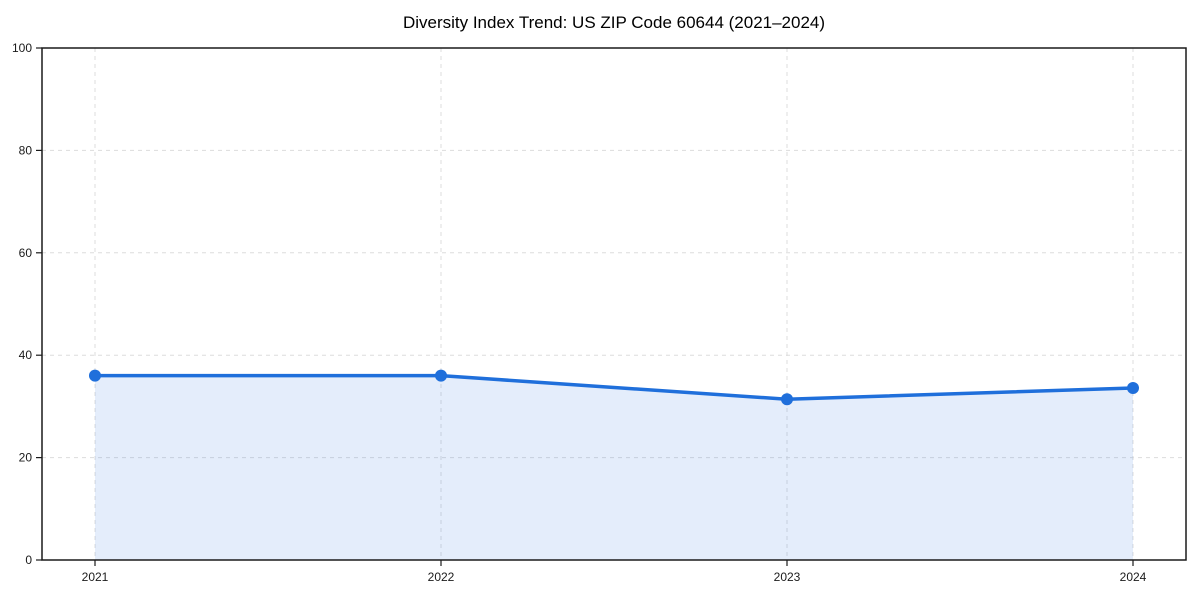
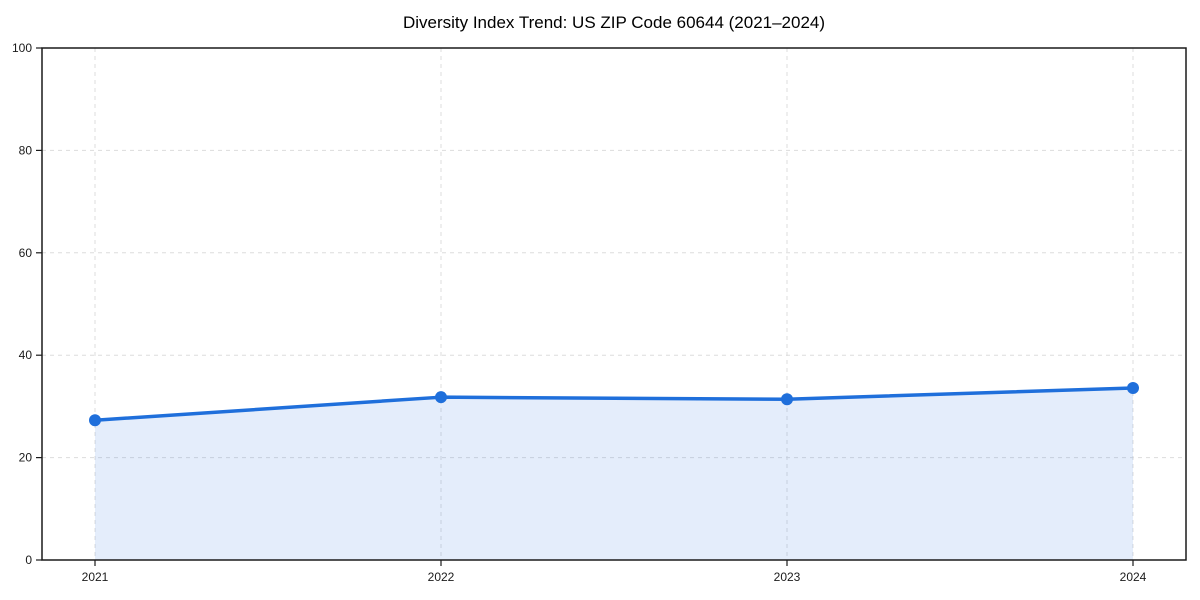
2021: 36 -> 27
2022: 36 -> 32
